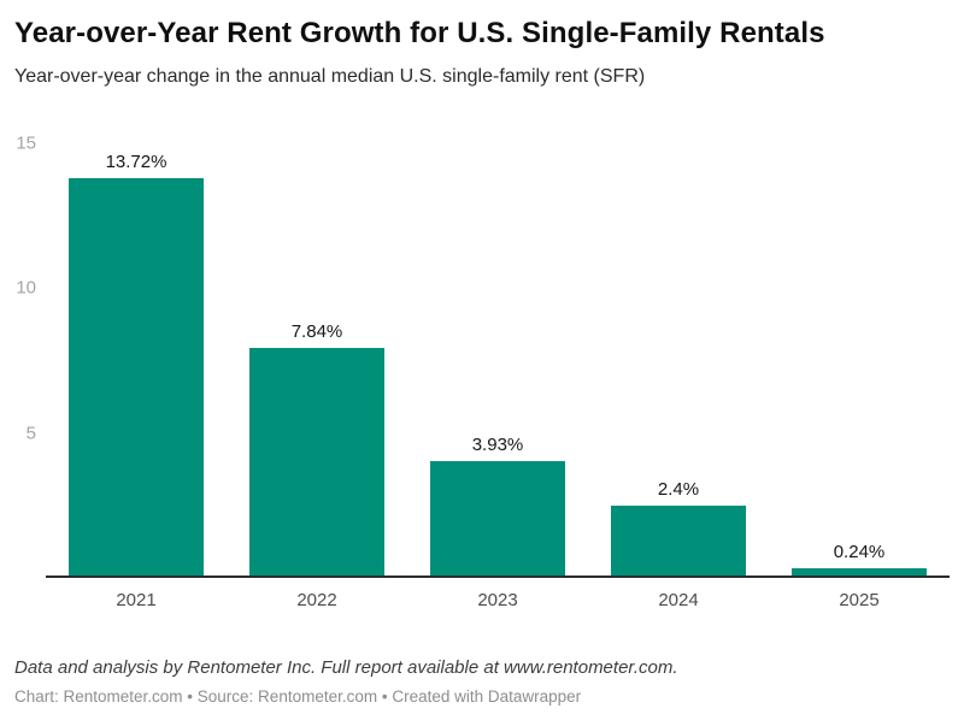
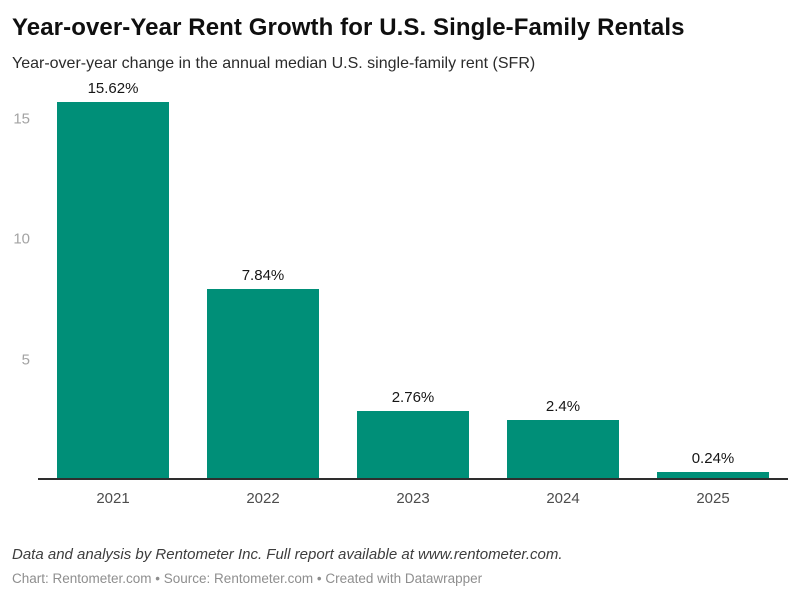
2021: 13.72% -> 15.62%
2023: 3.93% -> 2.76%
